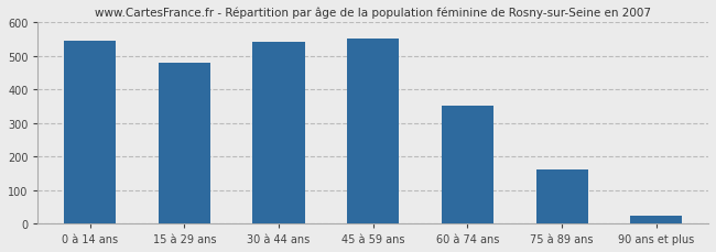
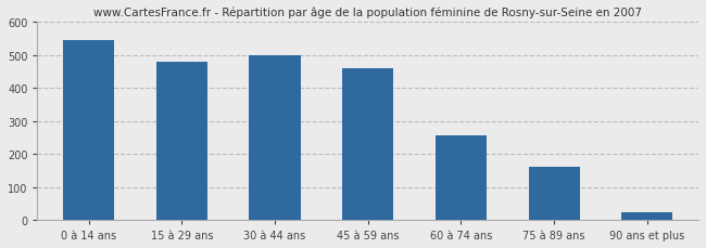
30 à 44 ans: 540 -> 500
45 à 59 ans: 552 -> 460
60 à 74 ans: 350 -> 255
